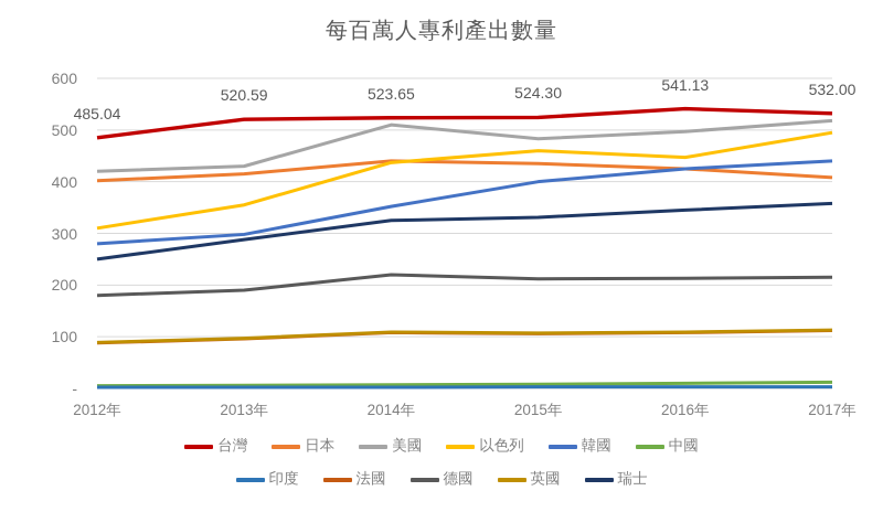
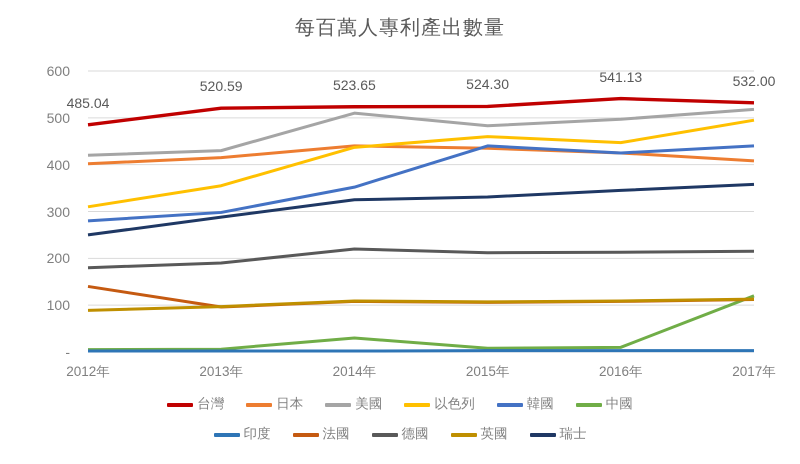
法國/2012年: 90 -> 140
中國/2014年: 10 -> 30
韓國/2015年: 400 -> 440
中國/2017年: 10 -> 120
